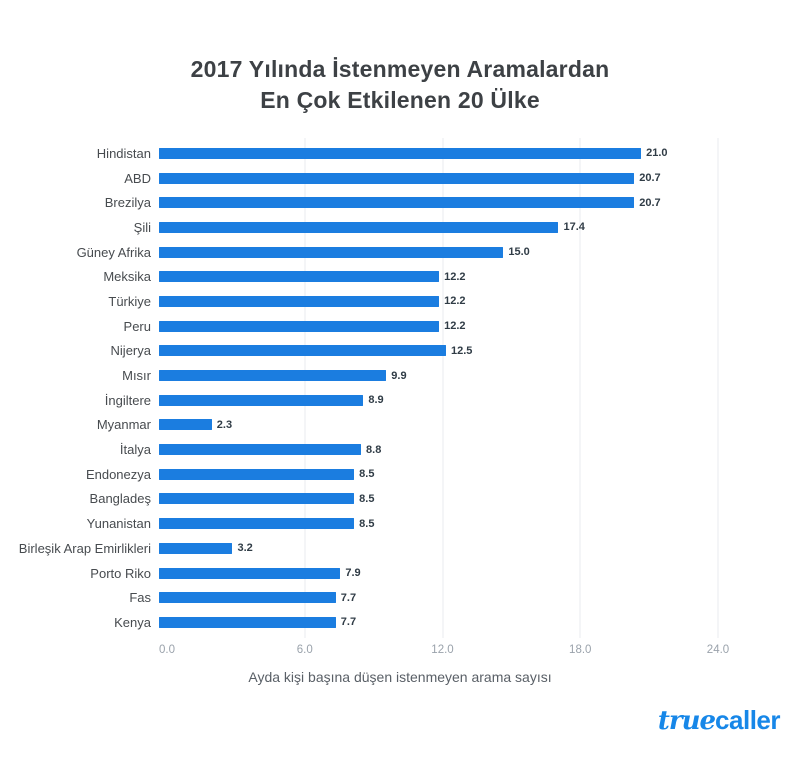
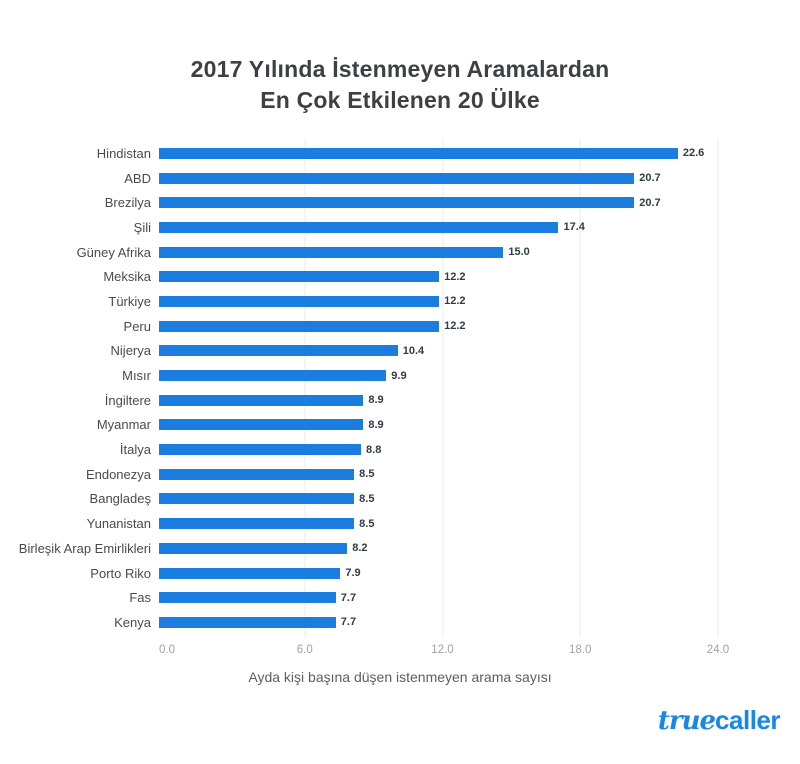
Hindistan: 21.0 -> 22.6
Nijerya: 12.5 -> 10.4
Myanmar: 2.3 -> 8.9
Birleşik Arap Emirlikleri: 3.2 -> 8.2
